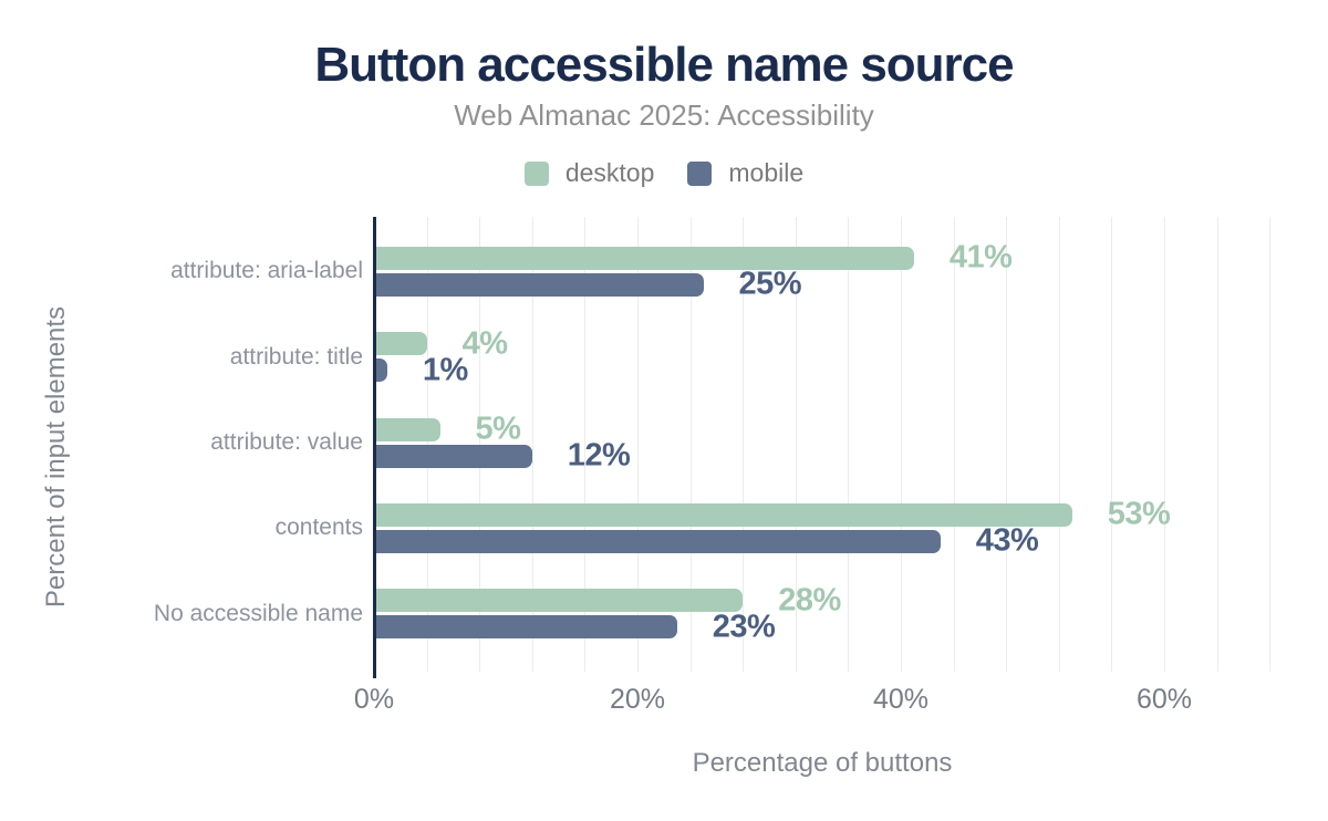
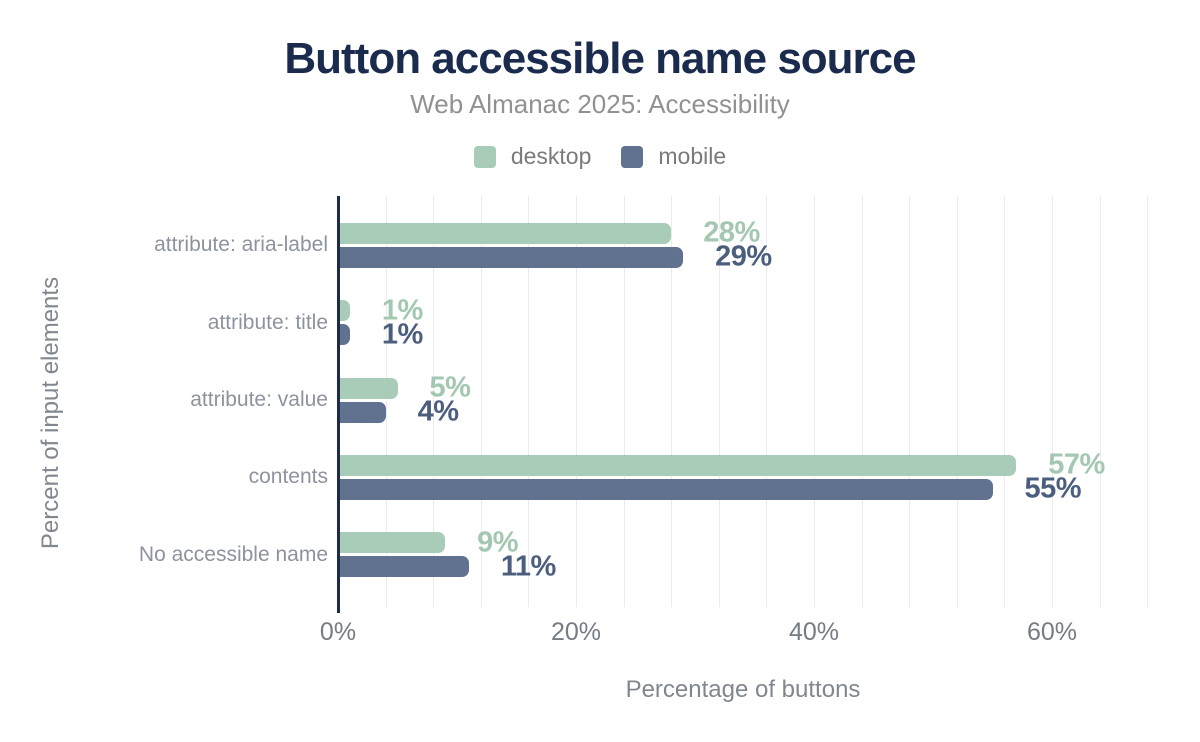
desktop/attribute: aria-label: 41% -> 28%
mobile/attribute: aria-label: 25% -> 29%
desktop/attribute: title: 4% -> 1%
mobile/attribute: value: 12% -> 4%
desktop/contents: 53% -> 57%
mobile/contents: 43% -> 55%
desktop/No accessible name: 28% -> 9%
mobile/No accessible name: 23% -> 11%
